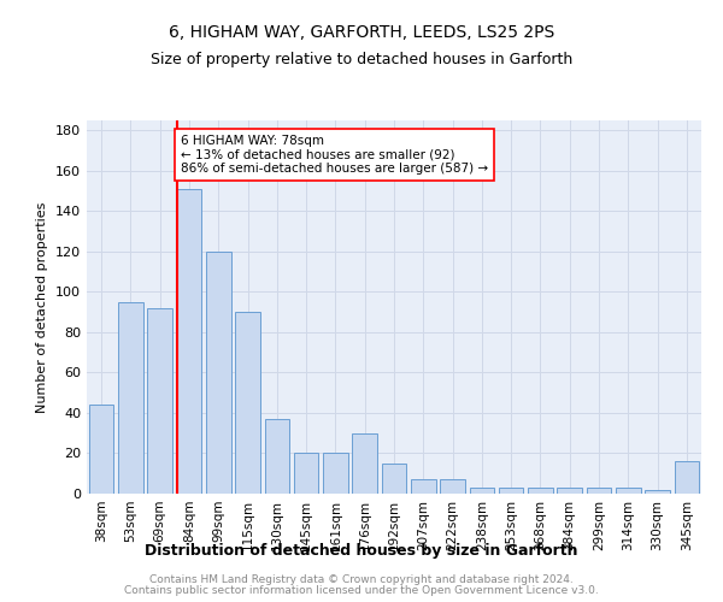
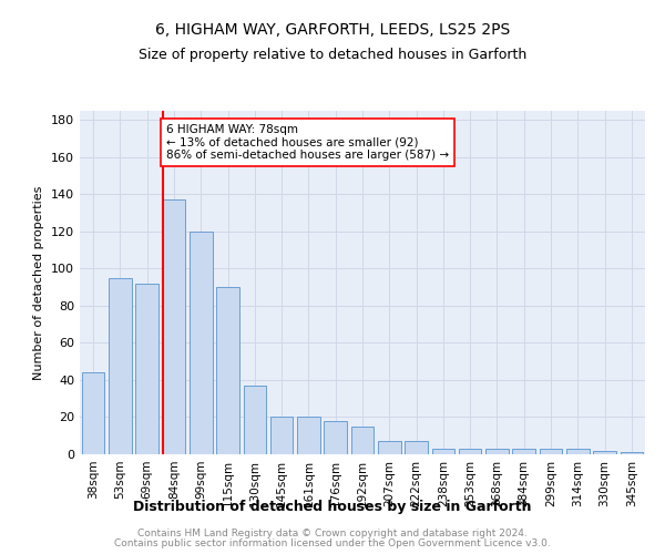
84sqm: 151 -> 137
176sqm: 30 -> 18
345sqm: 16 -> 1
